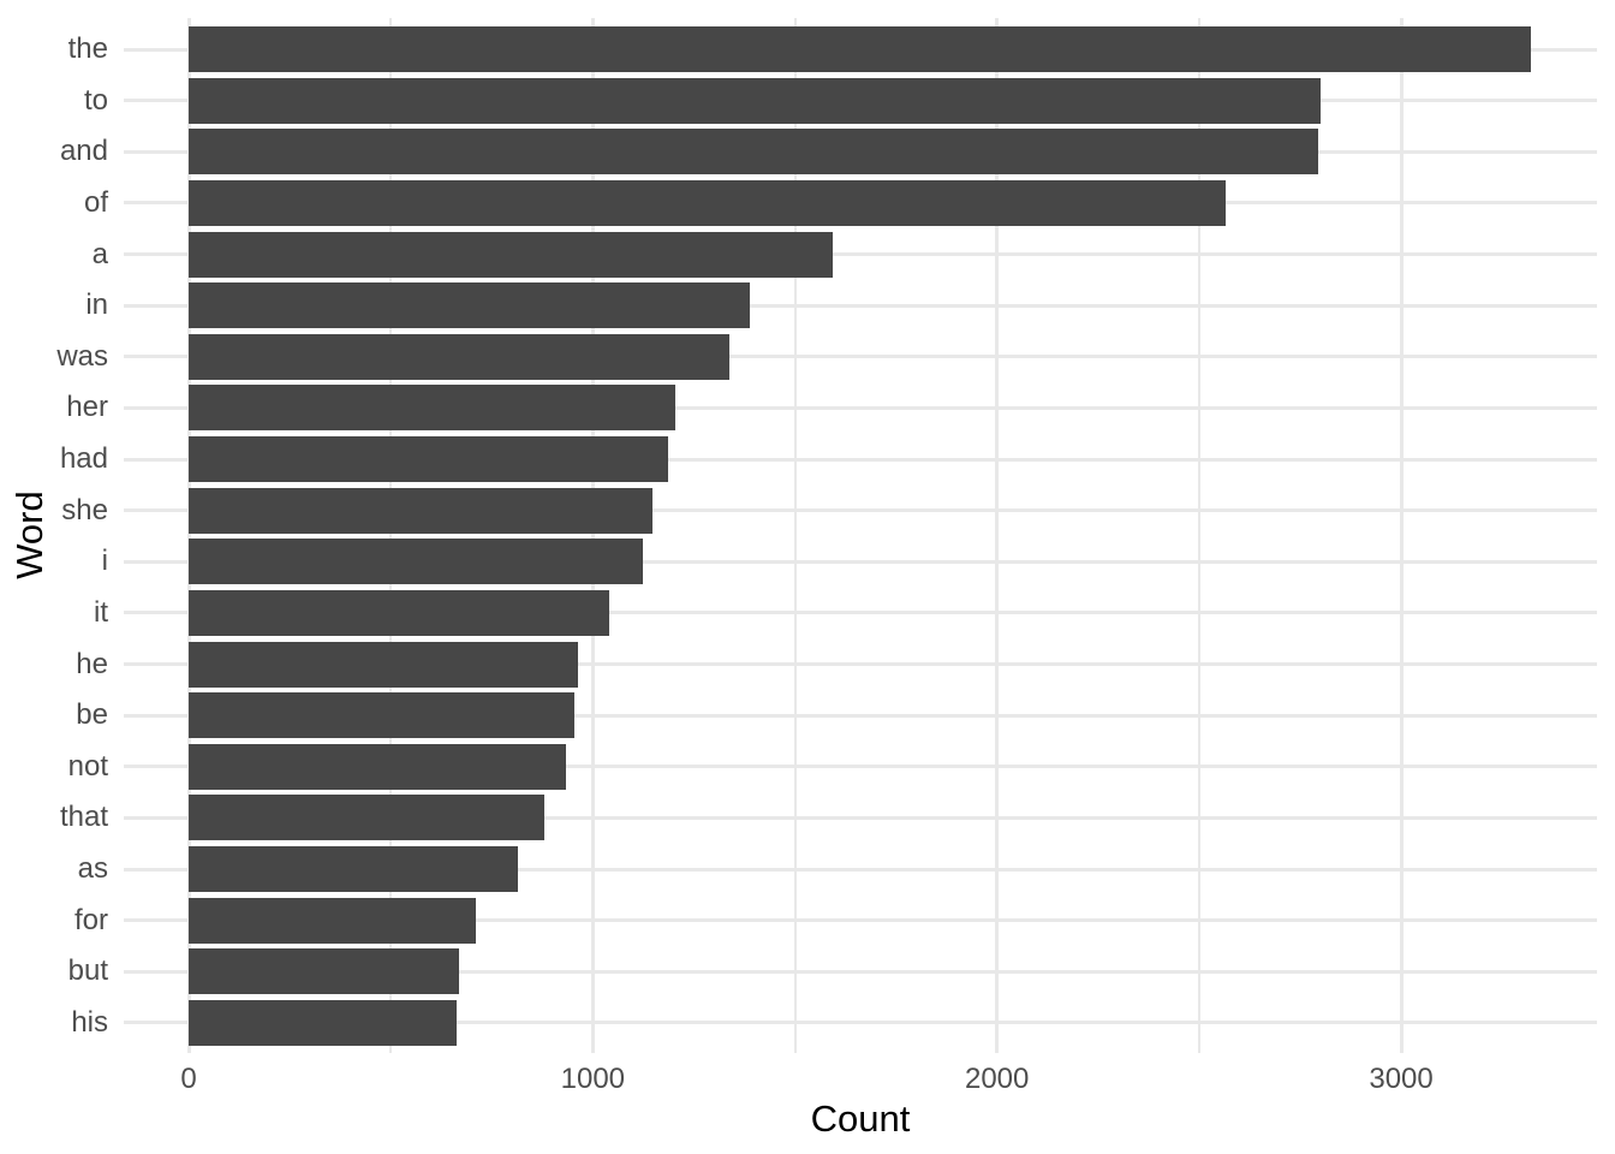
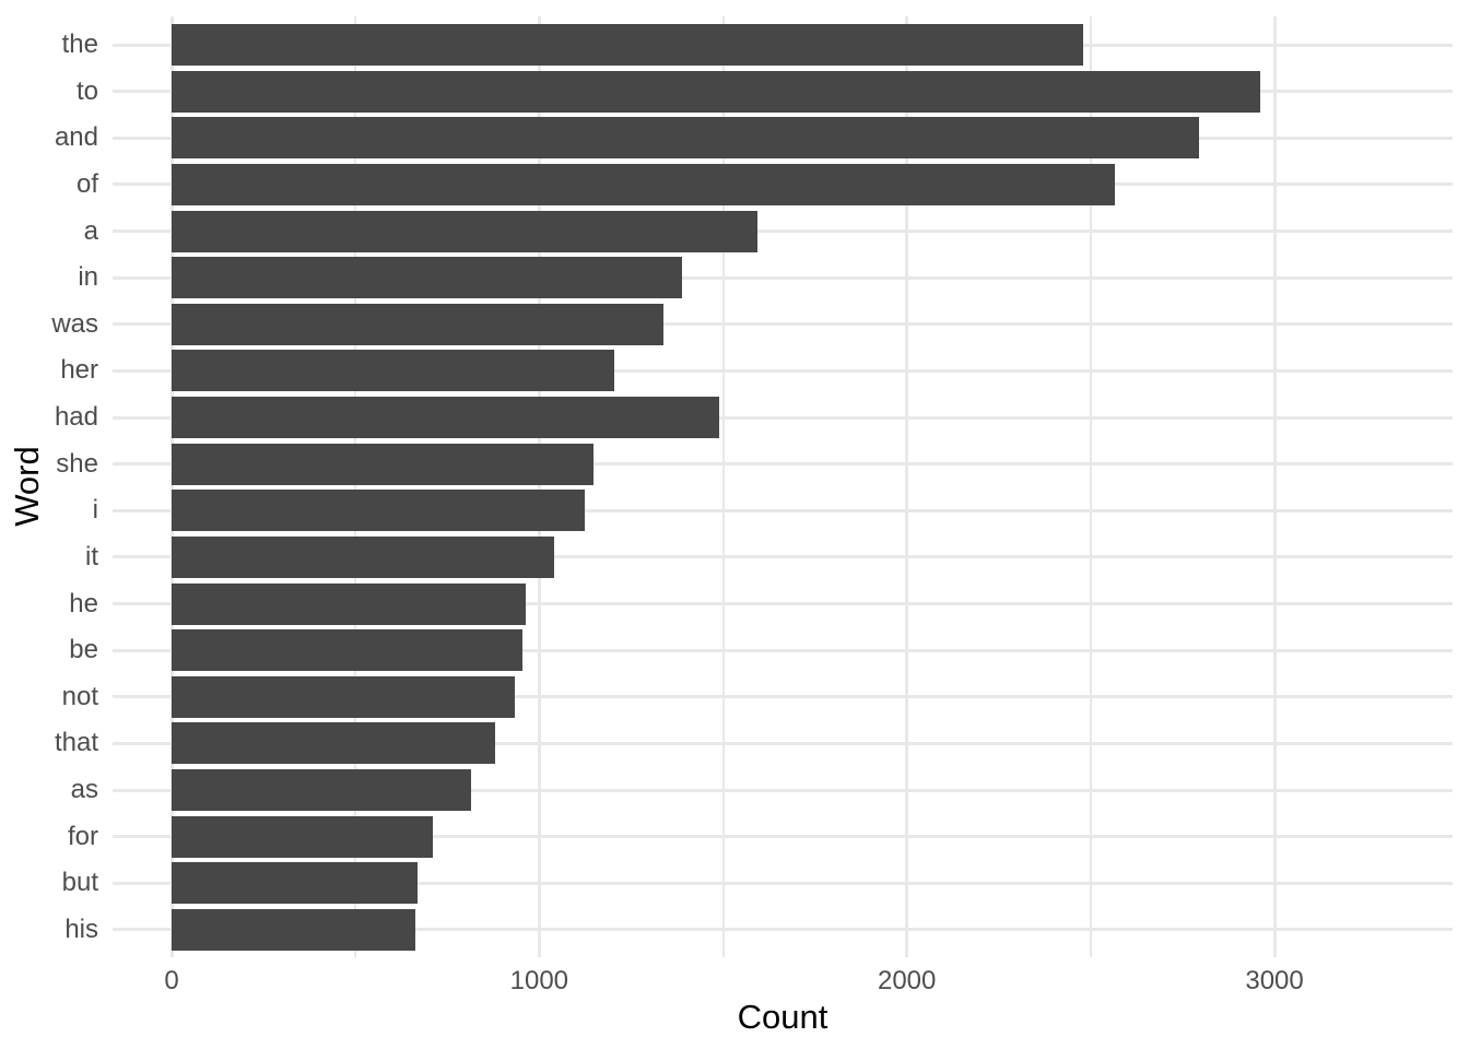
the: 3320 -> 2480
to: 2800 -> 2960
had: 1190 -> 1490
